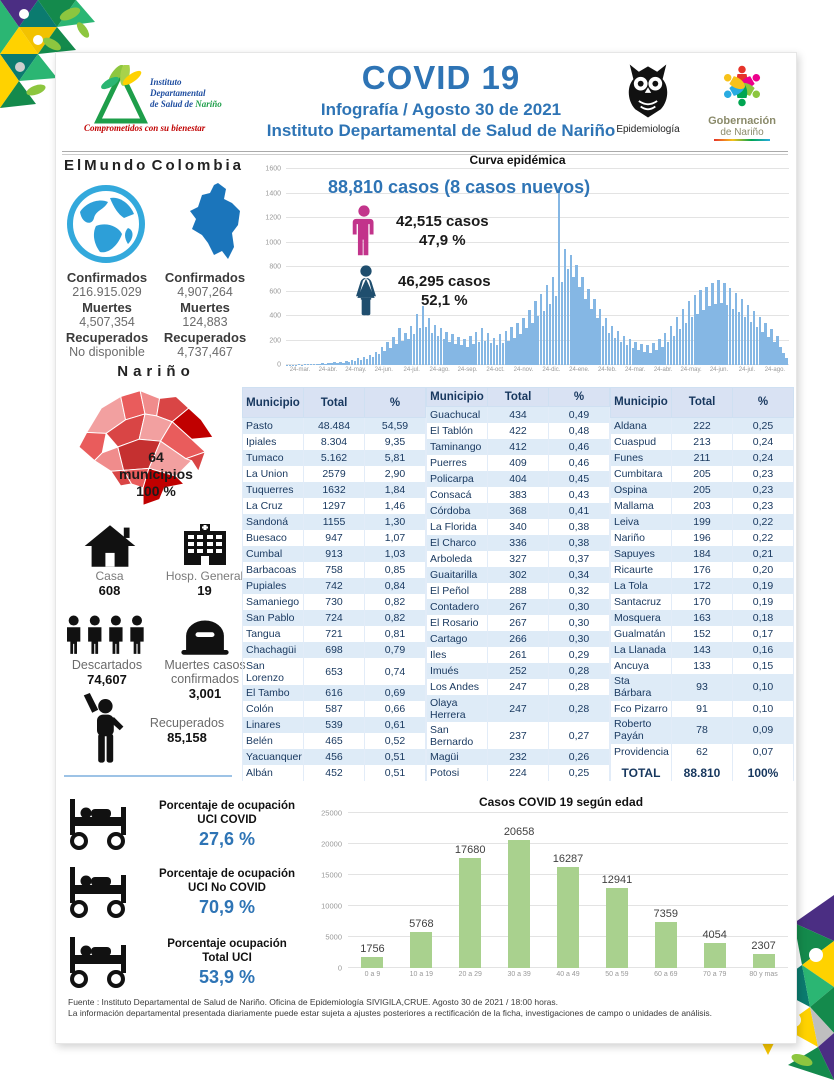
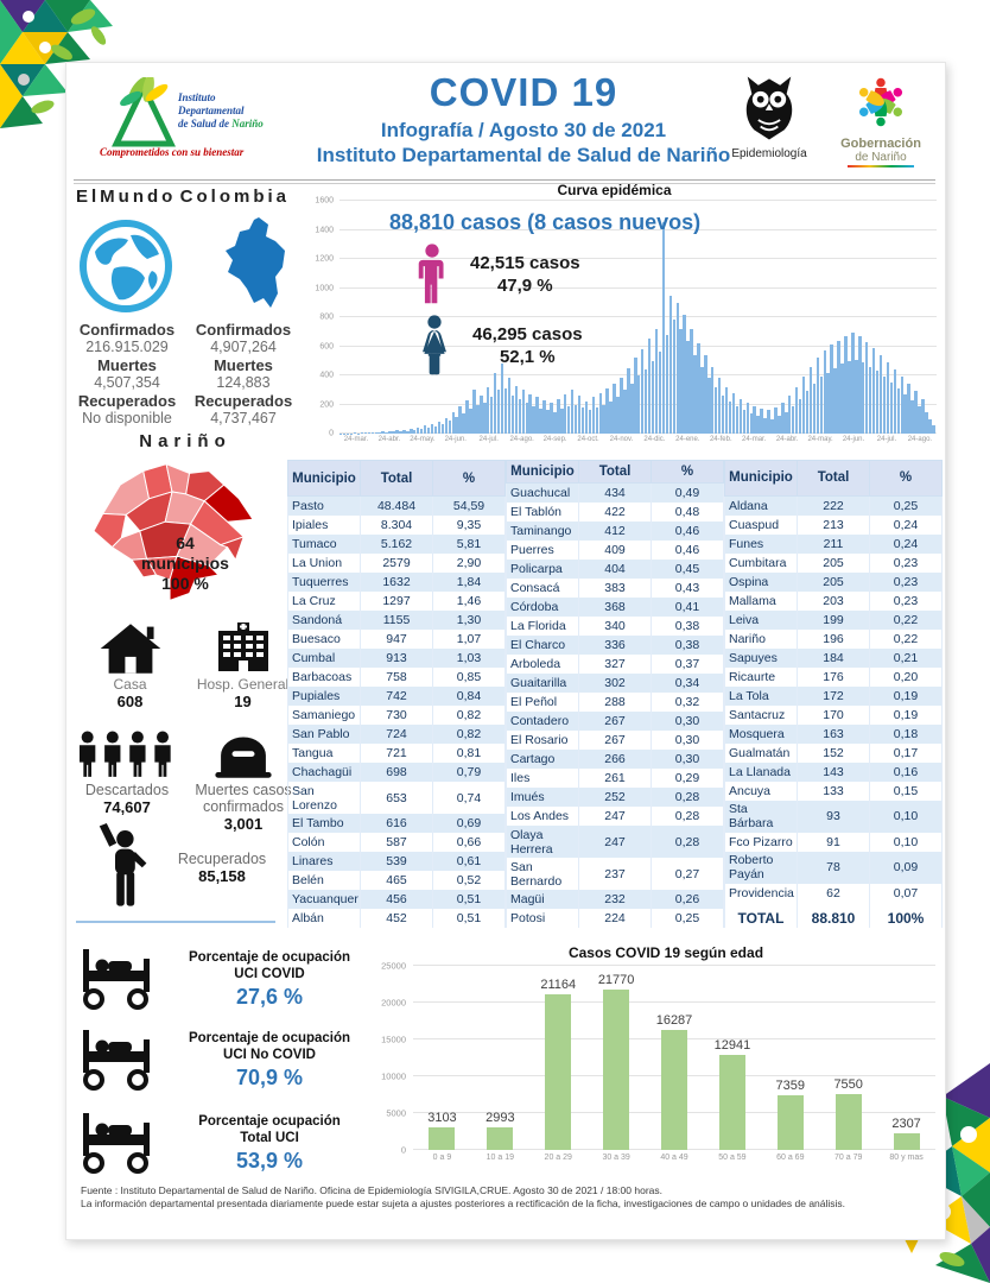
Casos COVID 19 según edad/0 a 9: 1756 -> 3103
Casos COVID 19 según edad/10 a 19: 5768 -> 2993
Casos COVID 19 según edad/20 a 29: 17680 -> 21164
Casos COVID 19 según edad/30 a 39: 20658 -> 21770
Casos COVID 19 según edad/70 a 79: 4054 -> 7550
